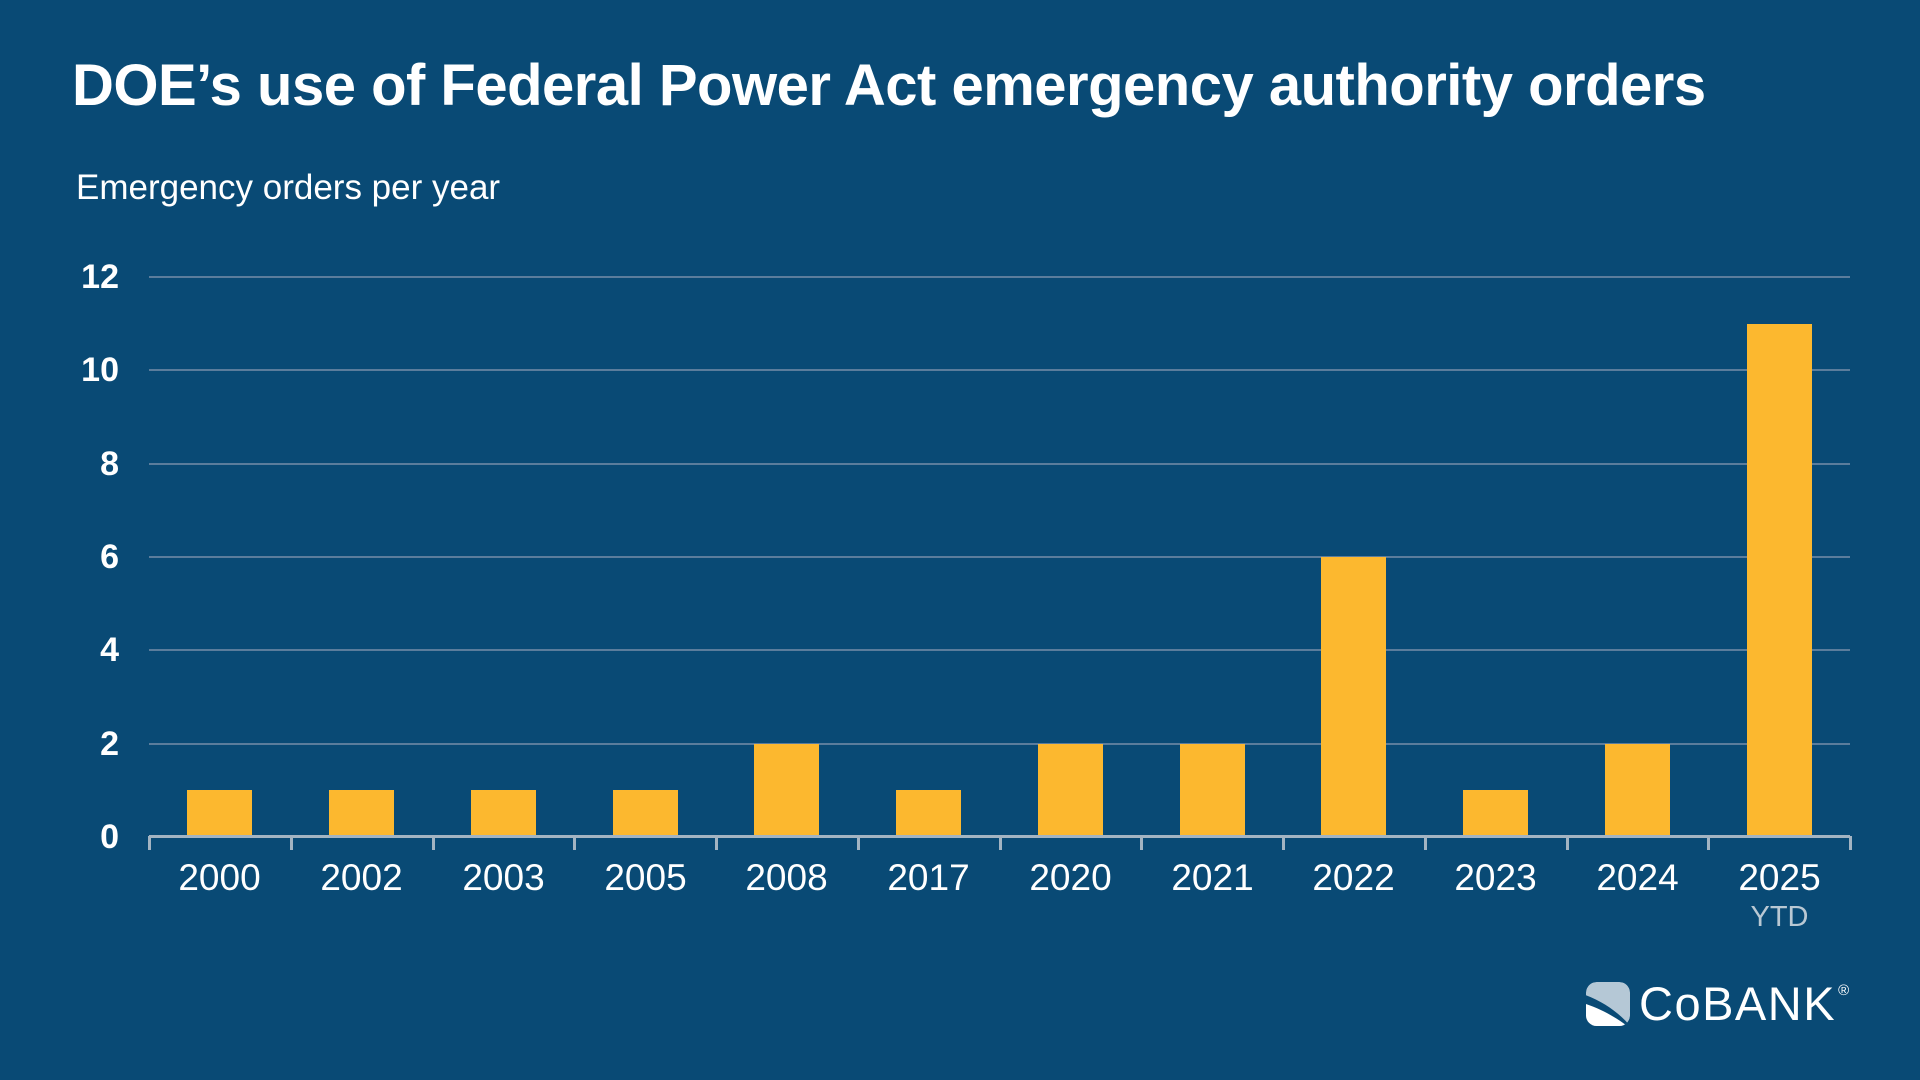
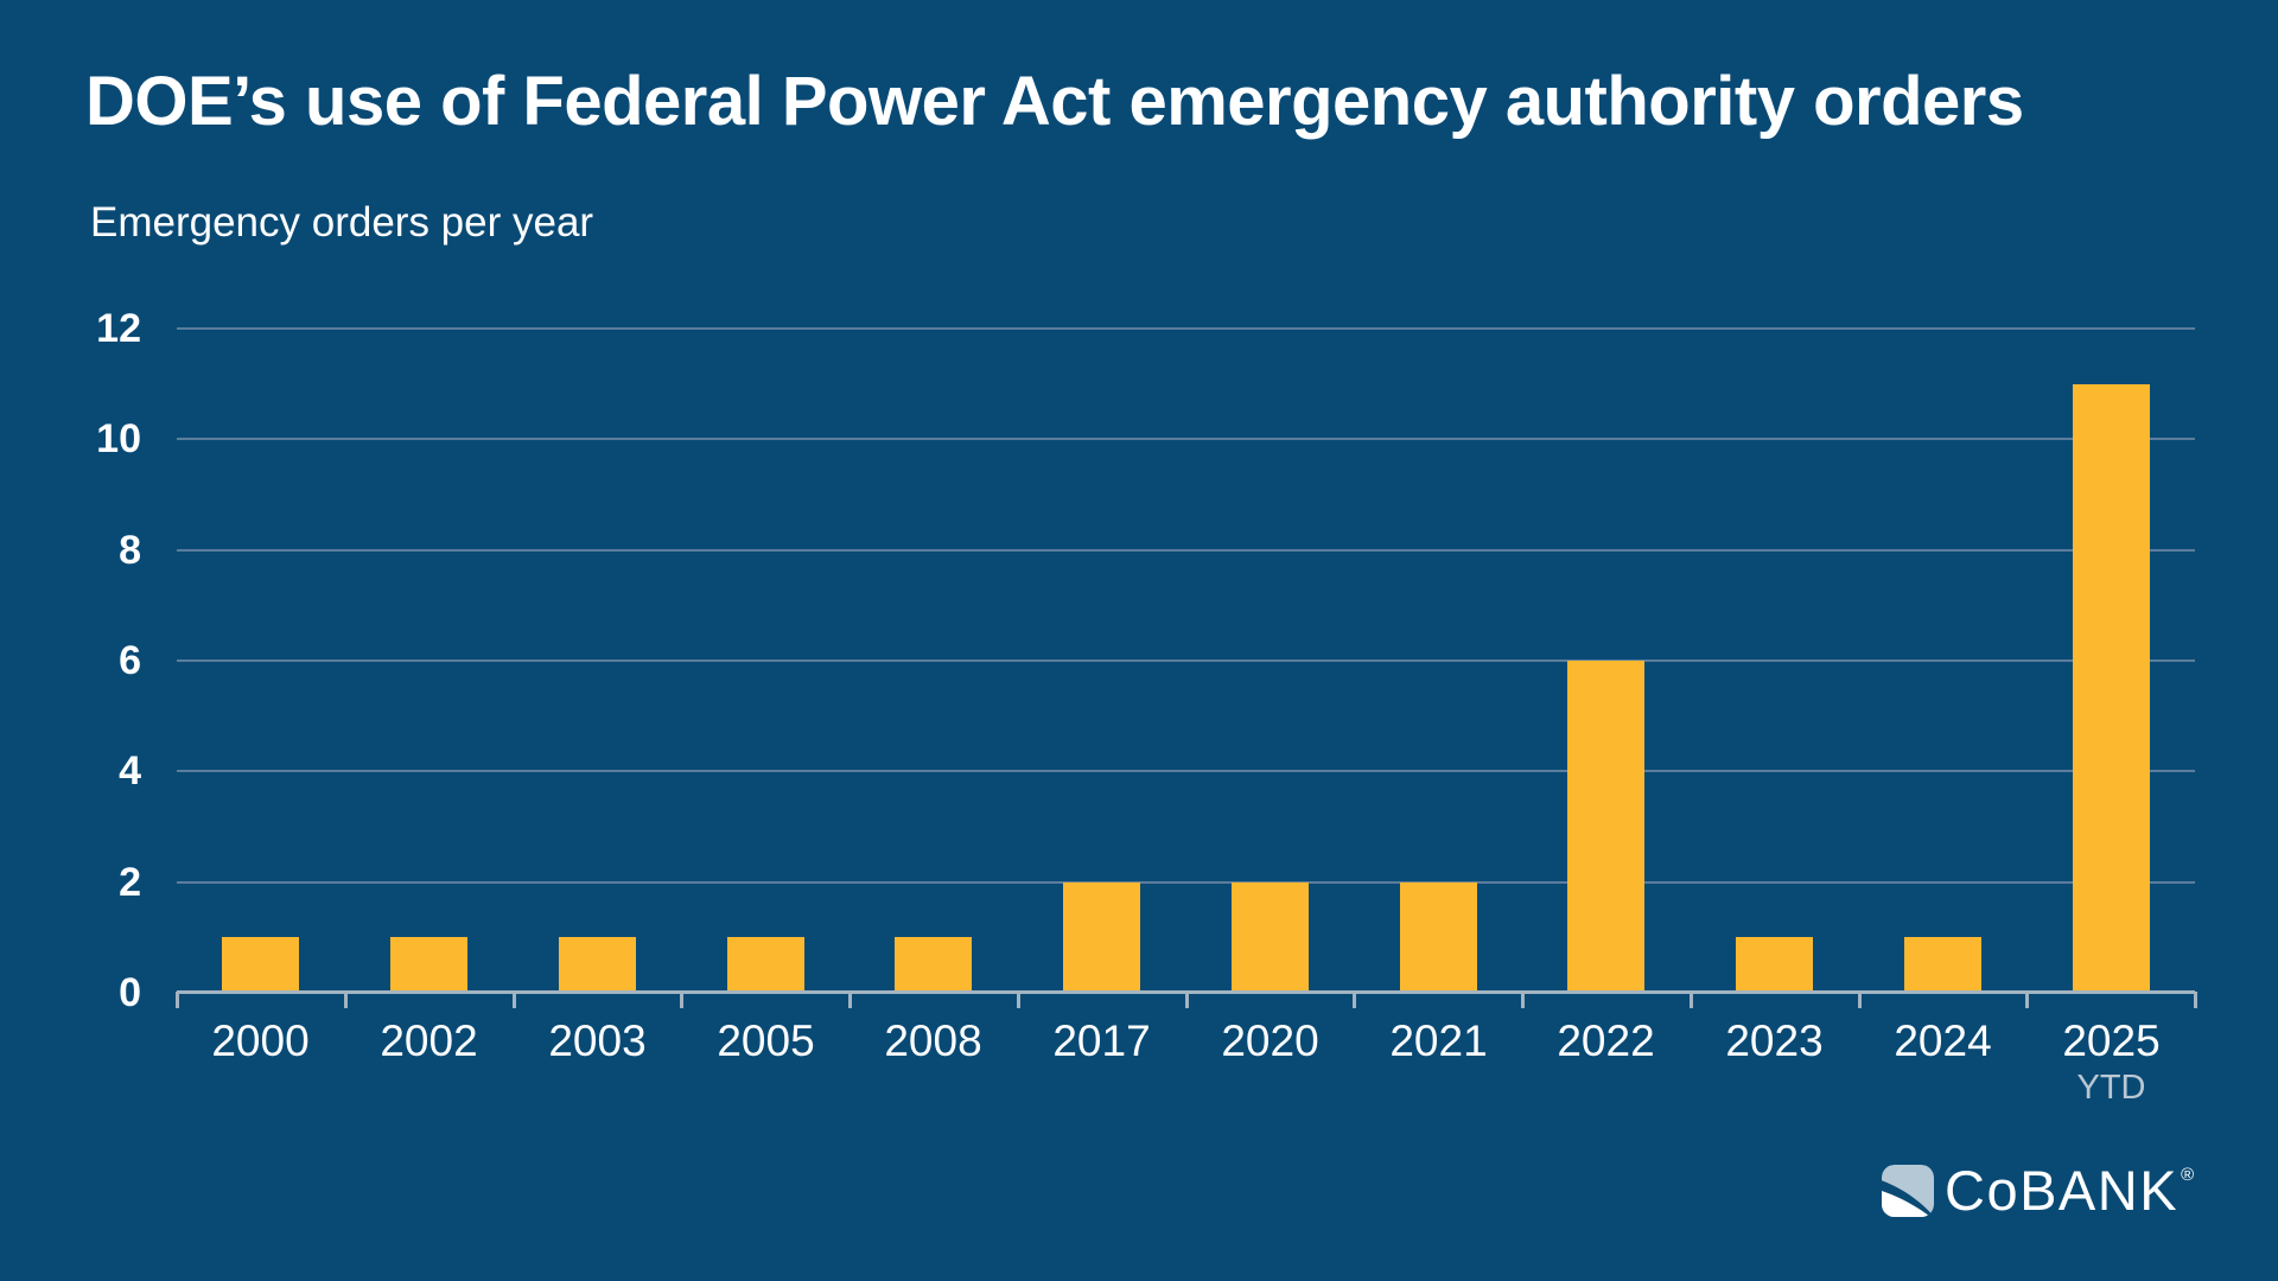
2008: 2 -> 1
2017: 1 -> 2
2024: 2 -> 1
